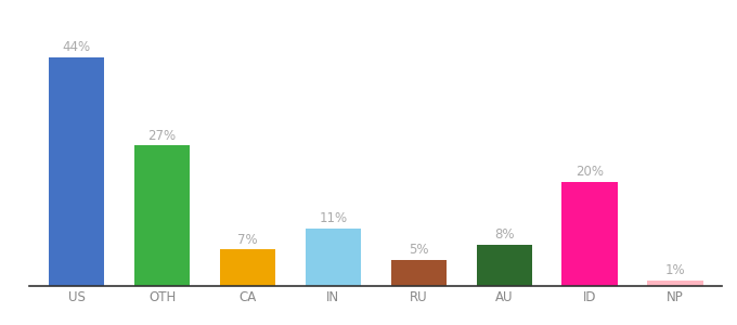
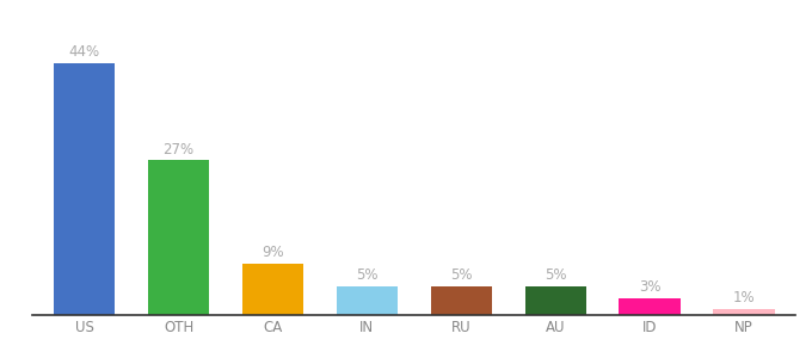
CA: 7% -> 9%
IN: 11% -> 5%
AU: 8% -> 5%
ID: 20% -> 3%
